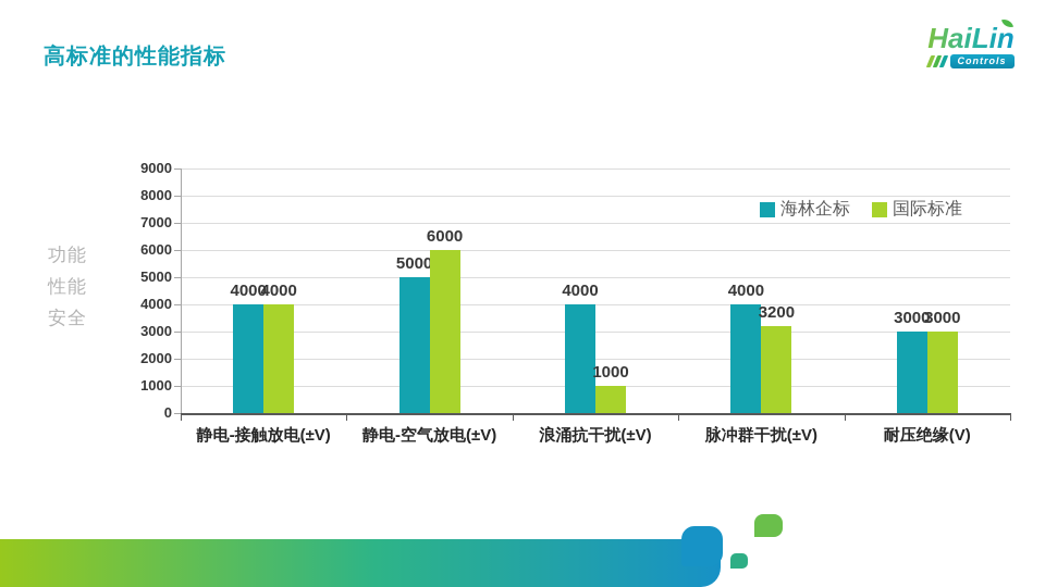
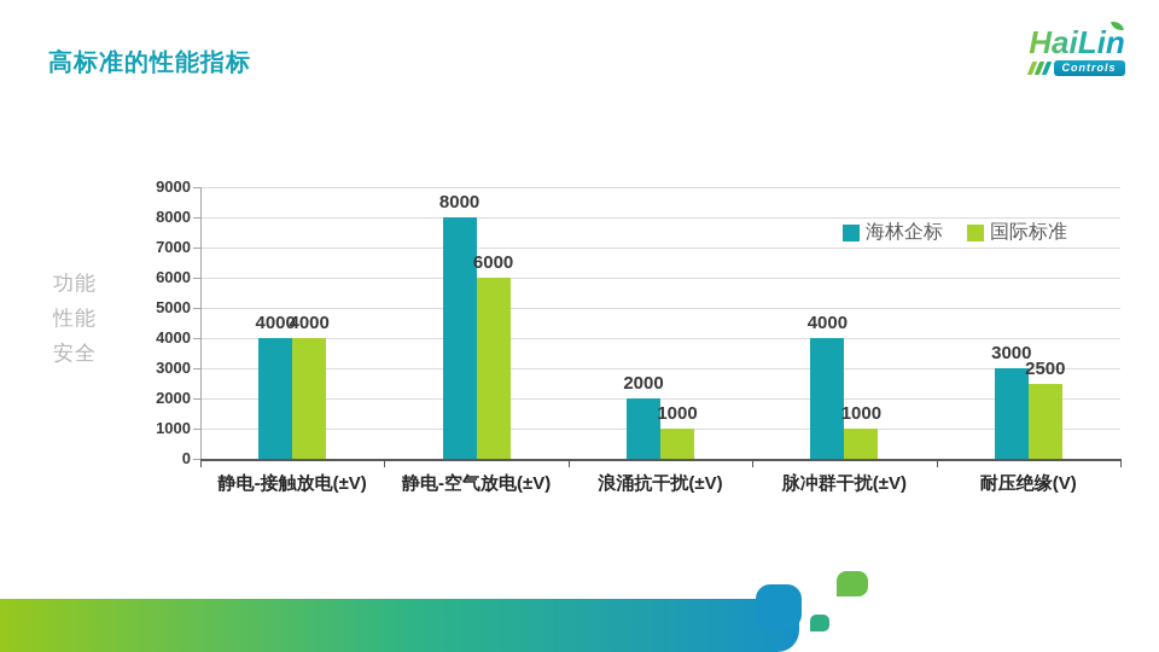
海林企标/静电-空气放电(±V): 5000 -> 8000
海林企标/浪涌抗干扰(±V): 4000 -> 2000
国际标准/脉冲群干扰(±V): 3200 -> 1000
国际标准/耐压绝缘(V): 3000 -> 2500
